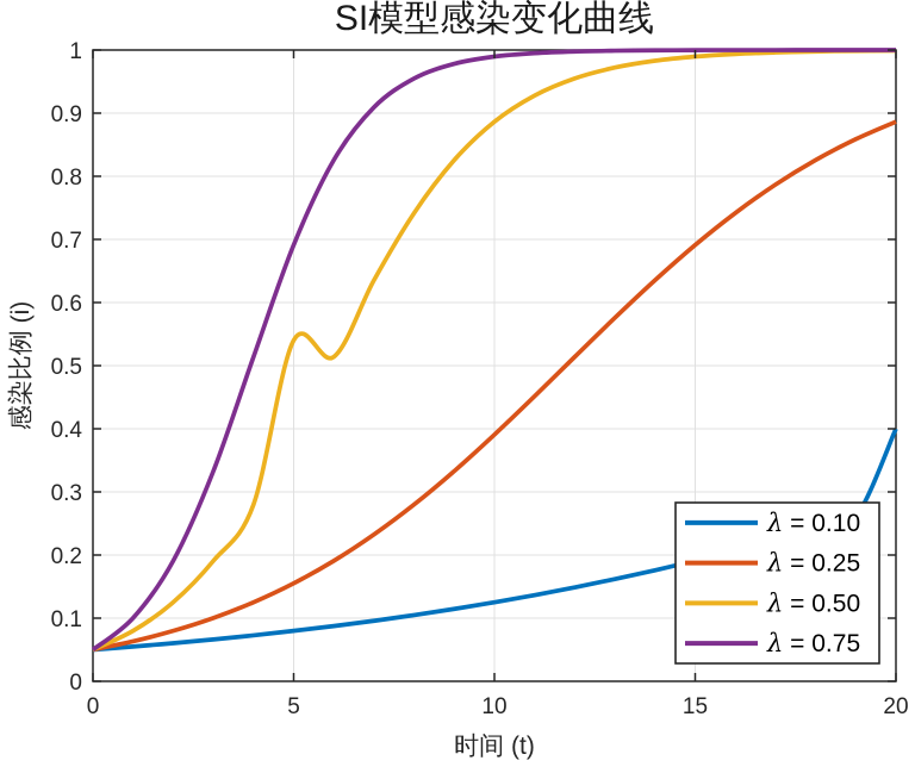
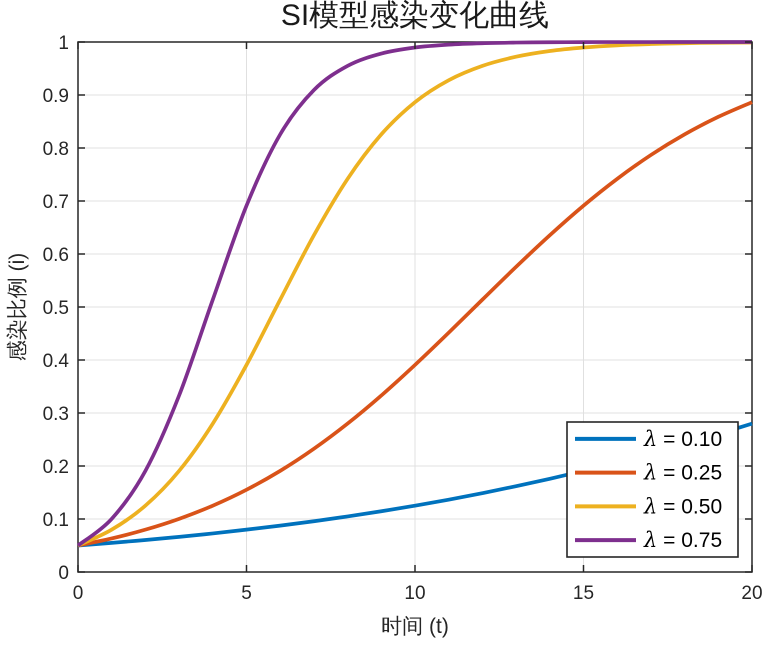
λ = 0.50/5: 0.54 -> 0.39
λ = 0.10/20: 0.40 -> 0.28
